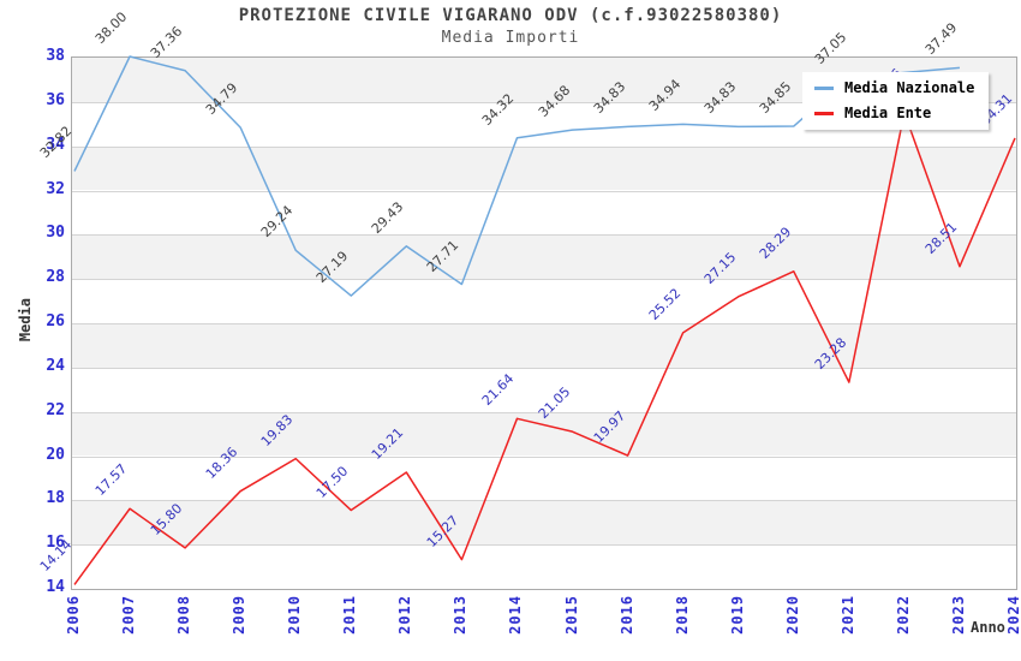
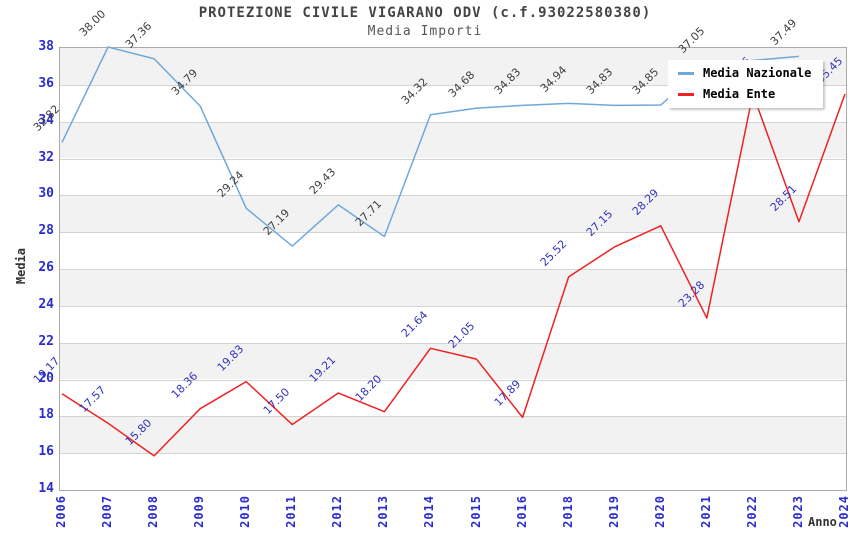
Media Ente/2006: 14.14 -> 19.17
Media Ente/2013: 15.27 -> 18.20
Media Ente/2016: 19.97 -> 17.89
Media Ente/2024: 34.31 -> 35.45
